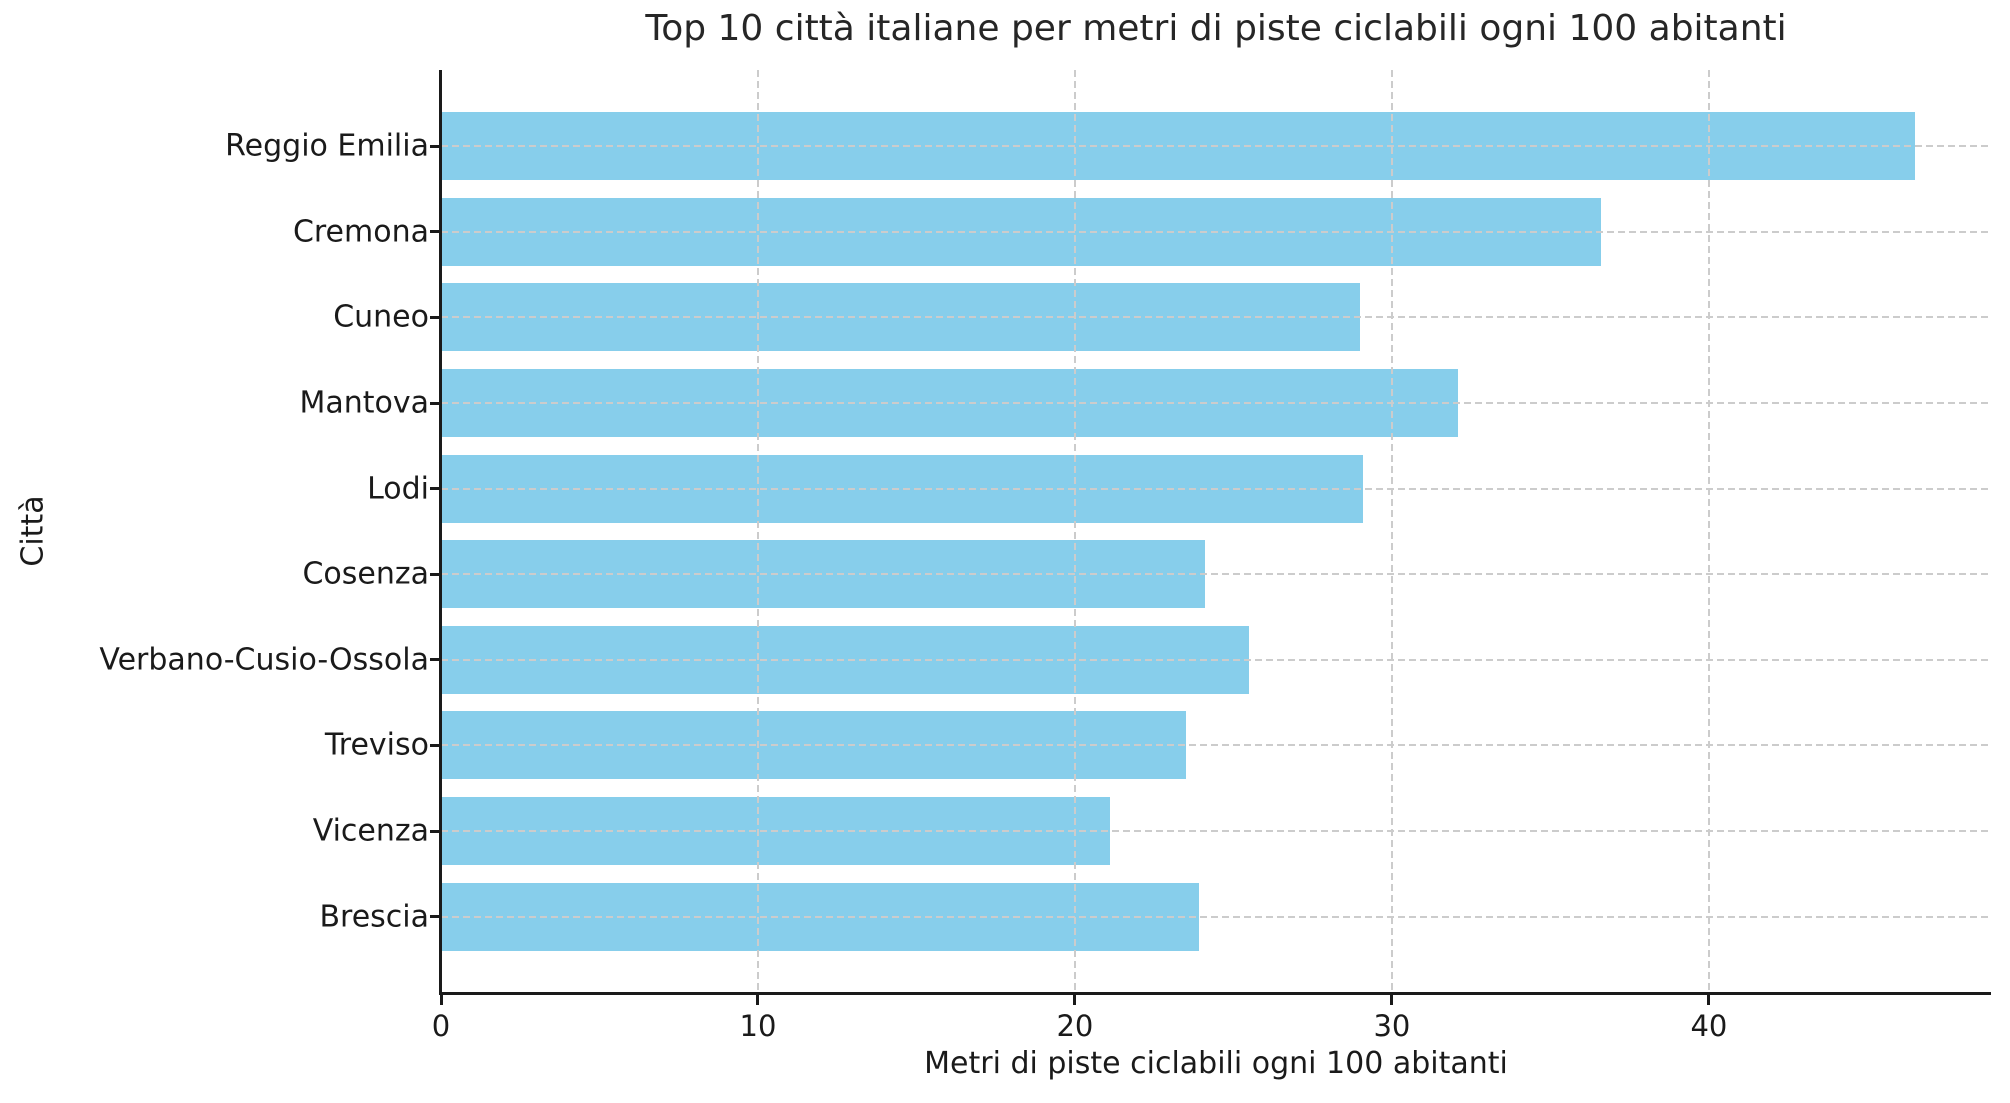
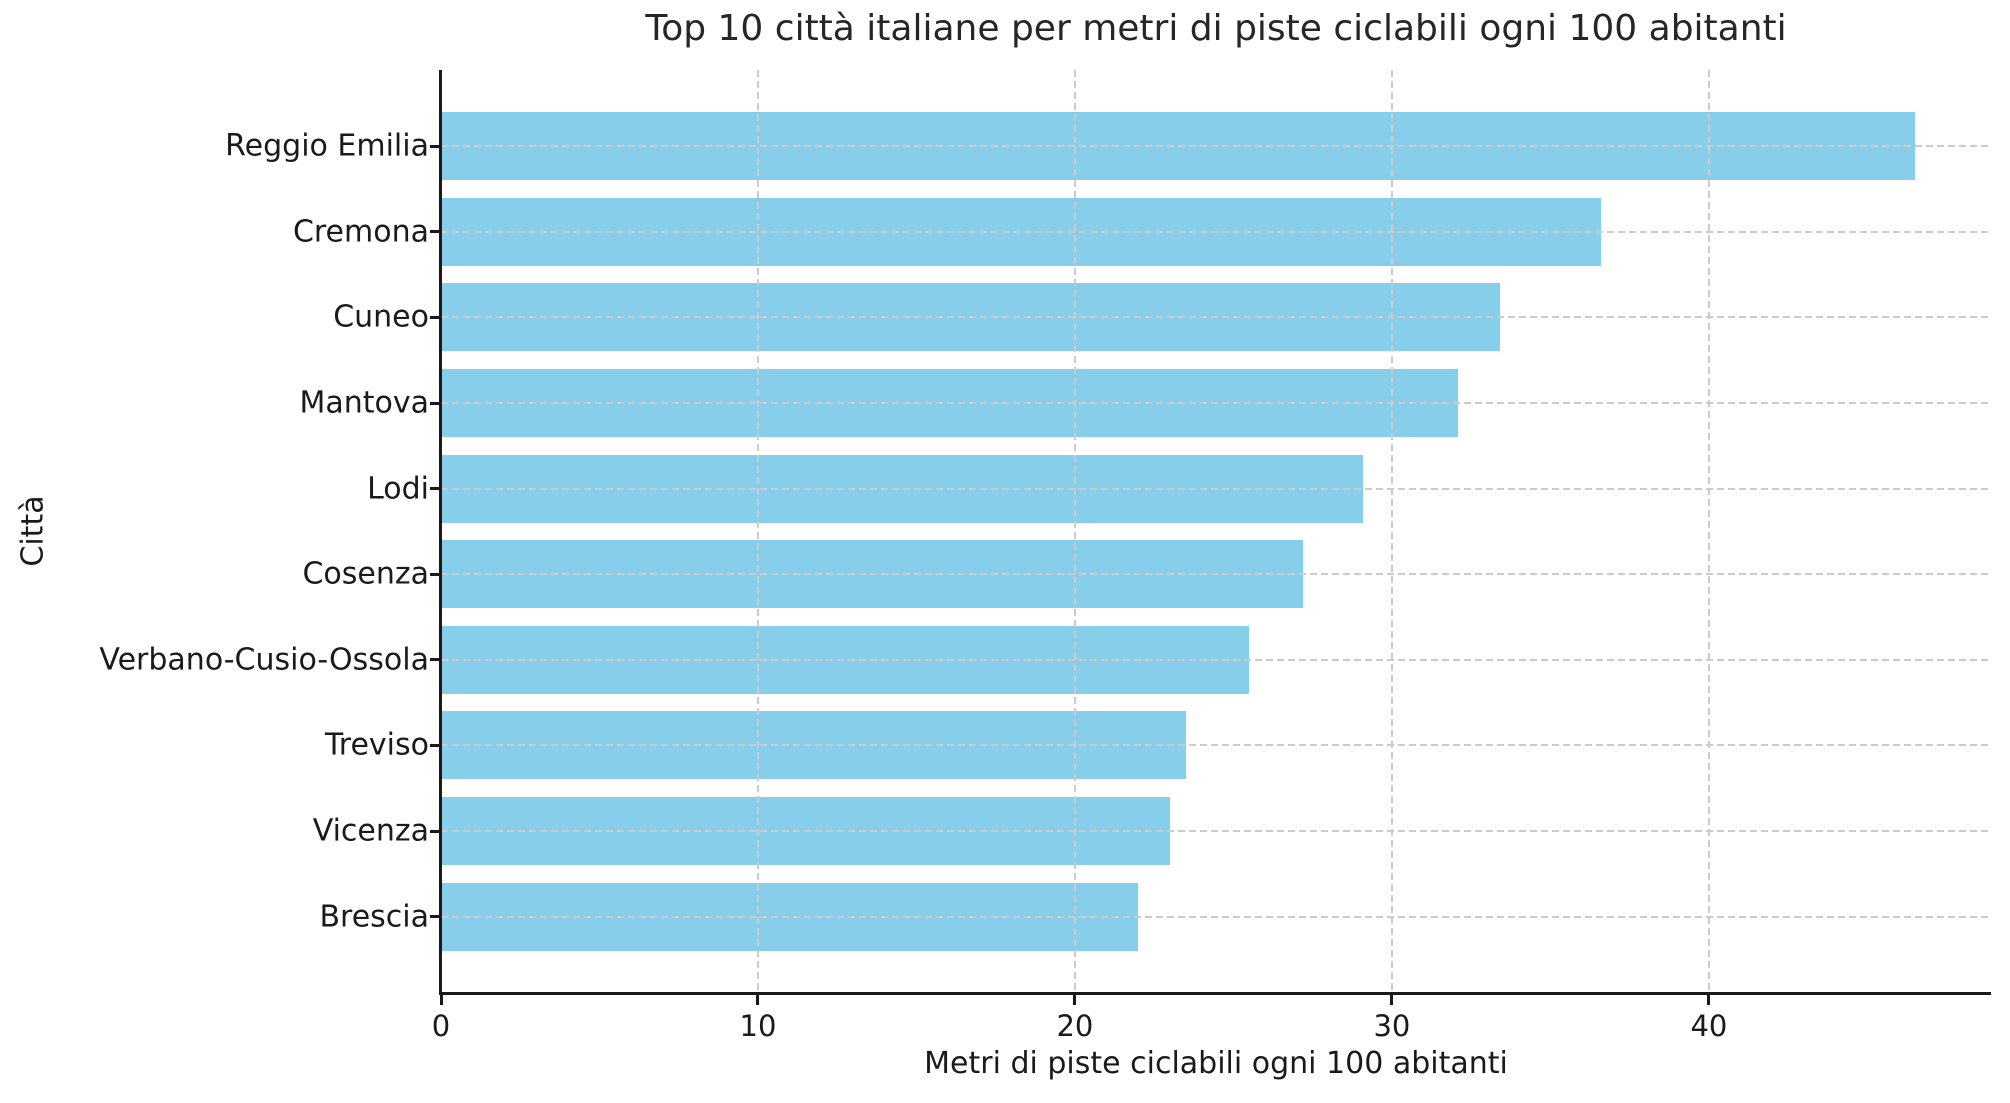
Cuneo: 29.0 -> 33.4
Cosenza: 24.1 -> 27.2
Vicenza: 21.1 -> 23.0
Brescia: 23.9 -> 22.0
